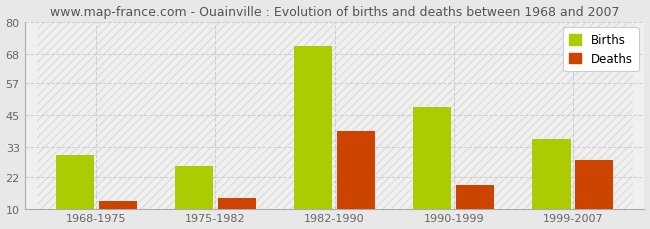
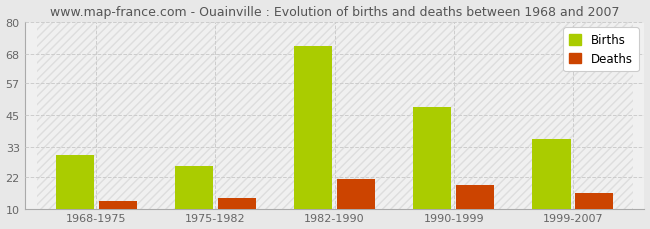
Deaths/1982-1990: 39 -> 21
Deaths/1999-2007: 28 -> 16
